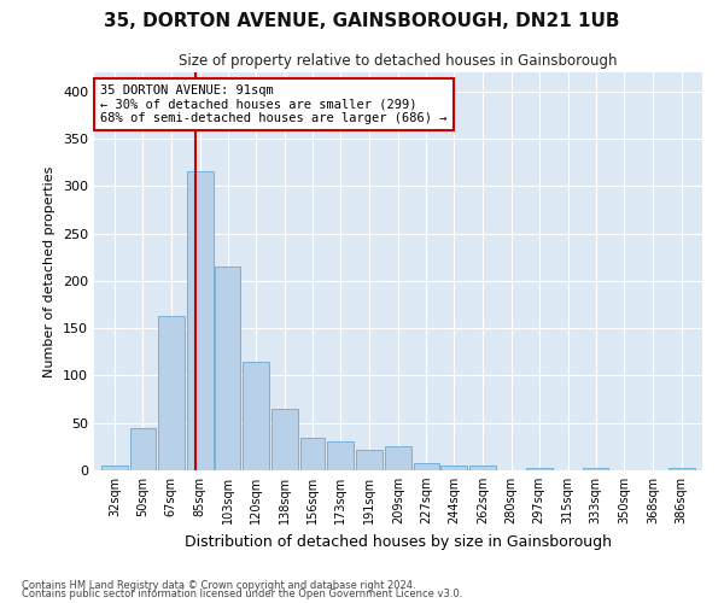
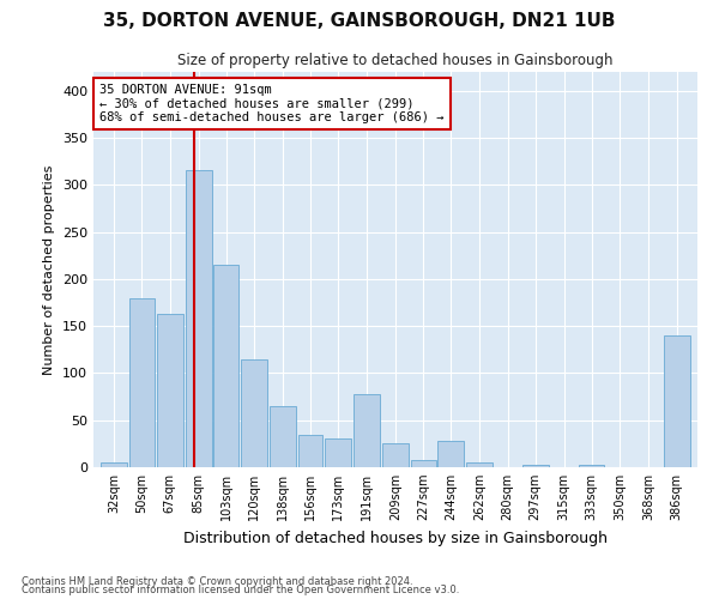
50sqm: 45 -> 180
191sqm: 22 -> 78
244sqm: 5 -> 28
386sqm: 2 -> 140
